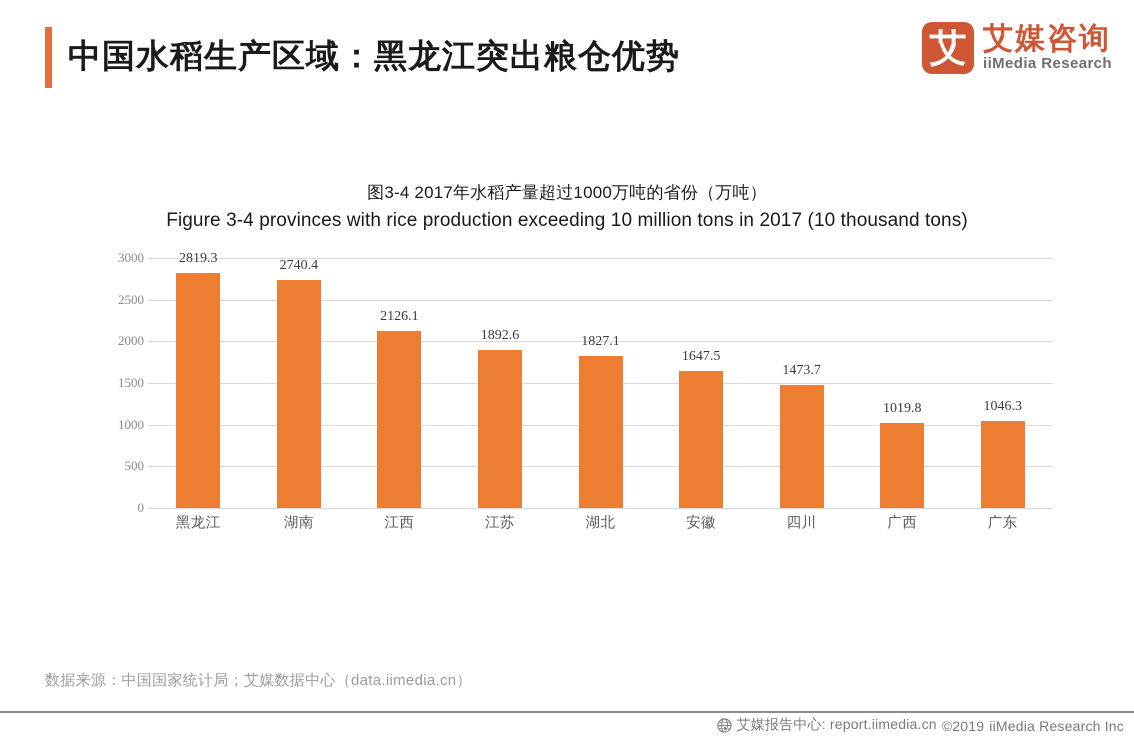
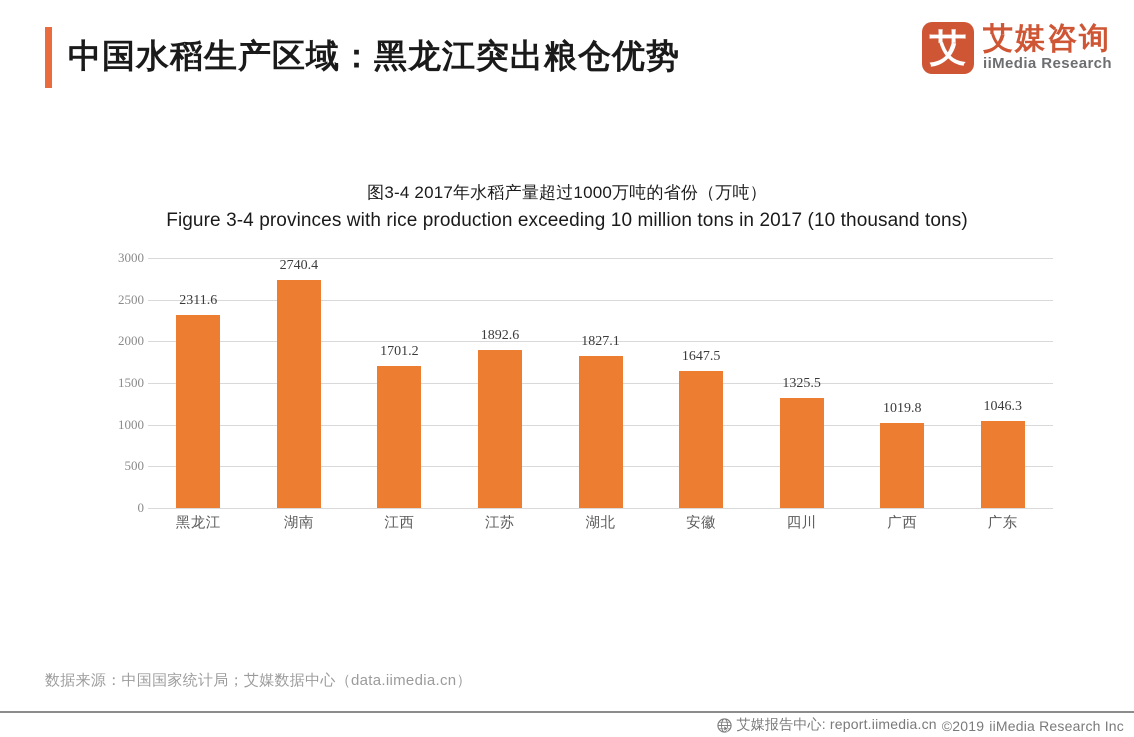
黑龙江: 2819.3 -> 2311.6
江西: 2126.1 -> 1701.2
四川: 1473.7 -> 1325.5
